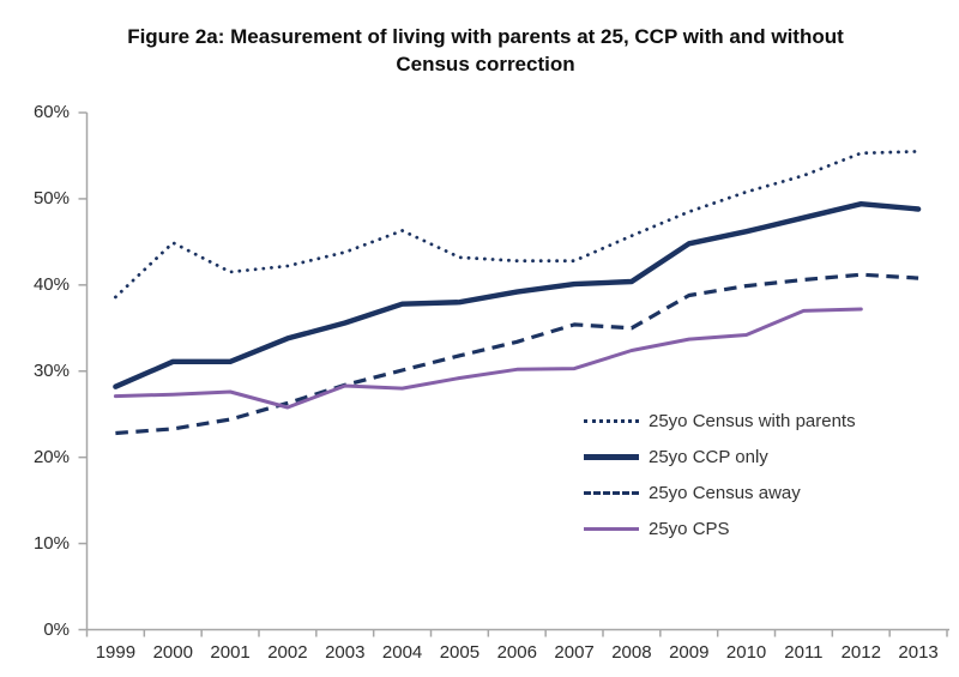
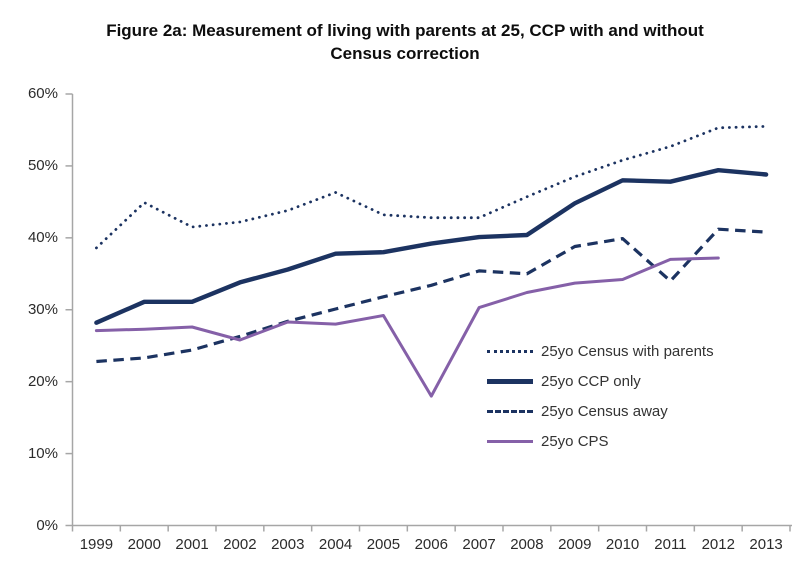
25yo CPS/2006: 30% -> 18%
25yo CCP only/2010: 46% -> 48%
25yo Census away/2011: 41% -> 34%
